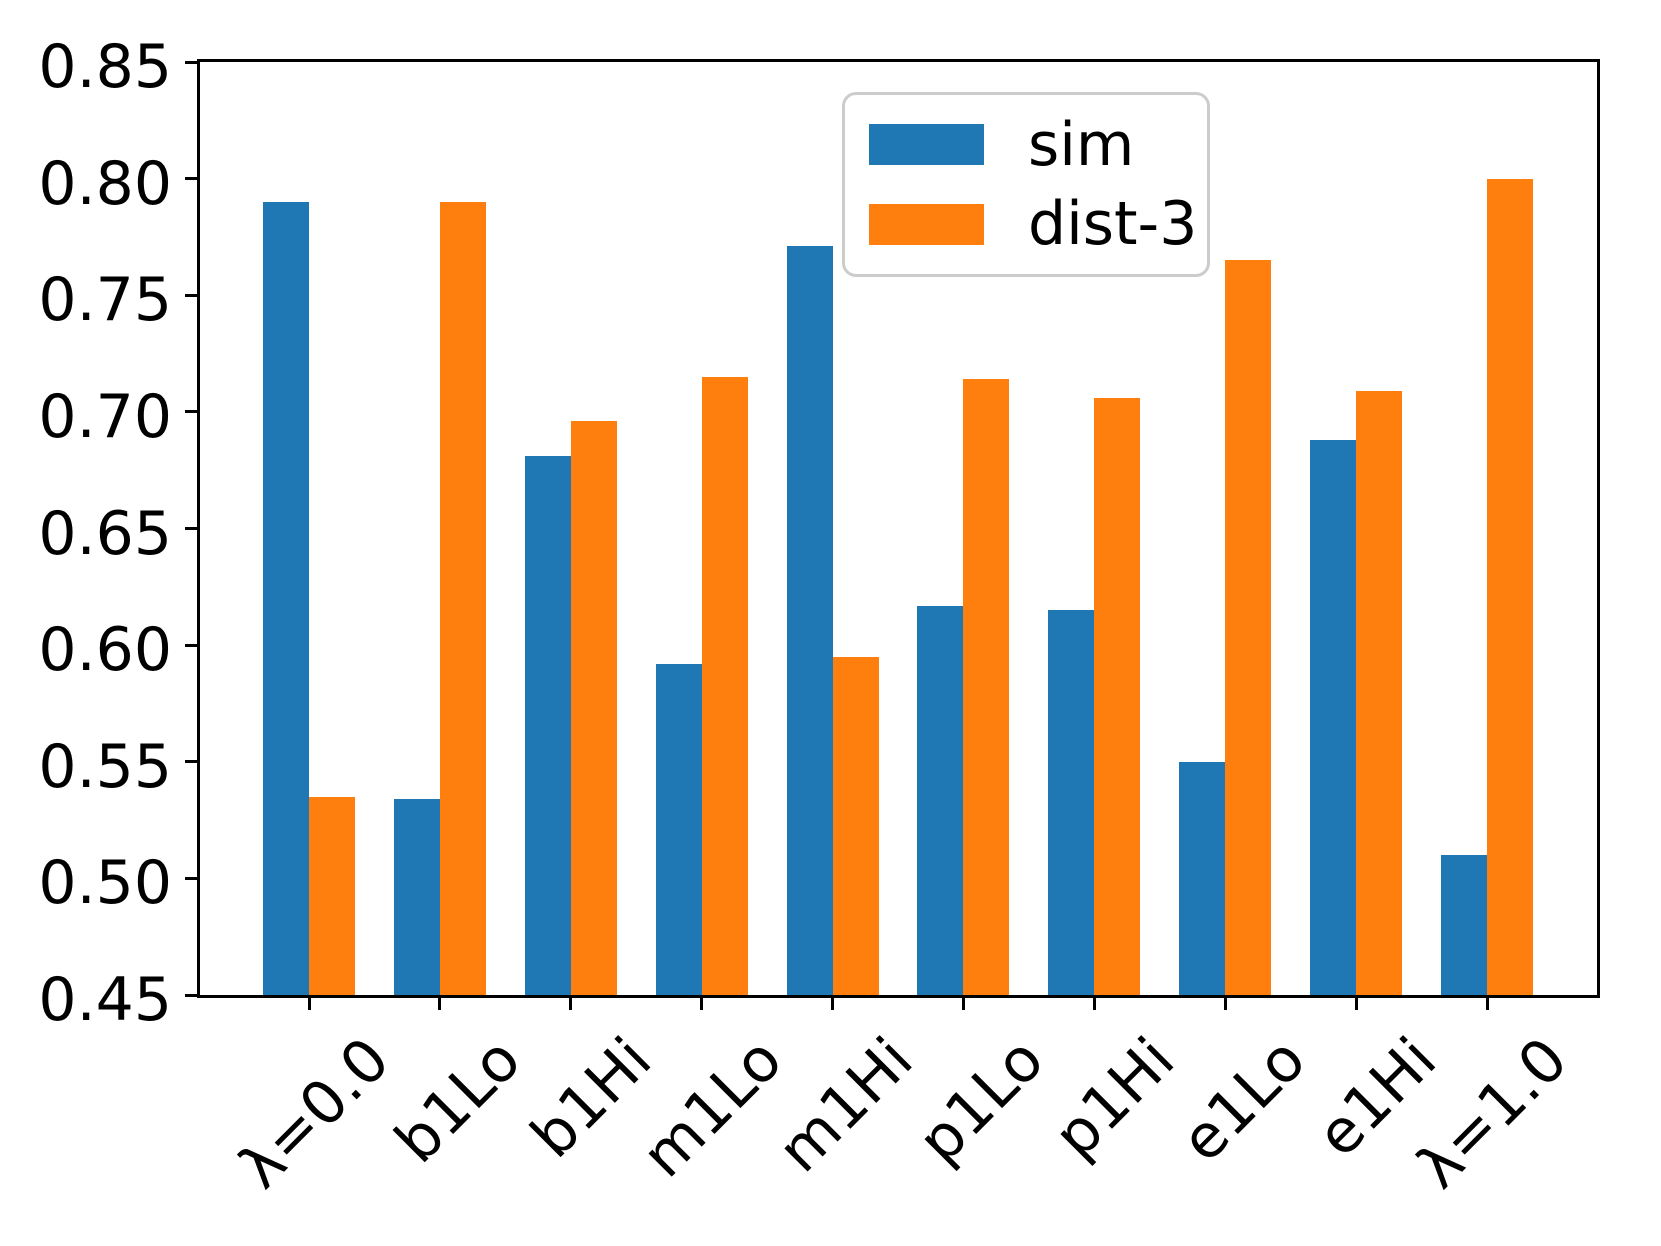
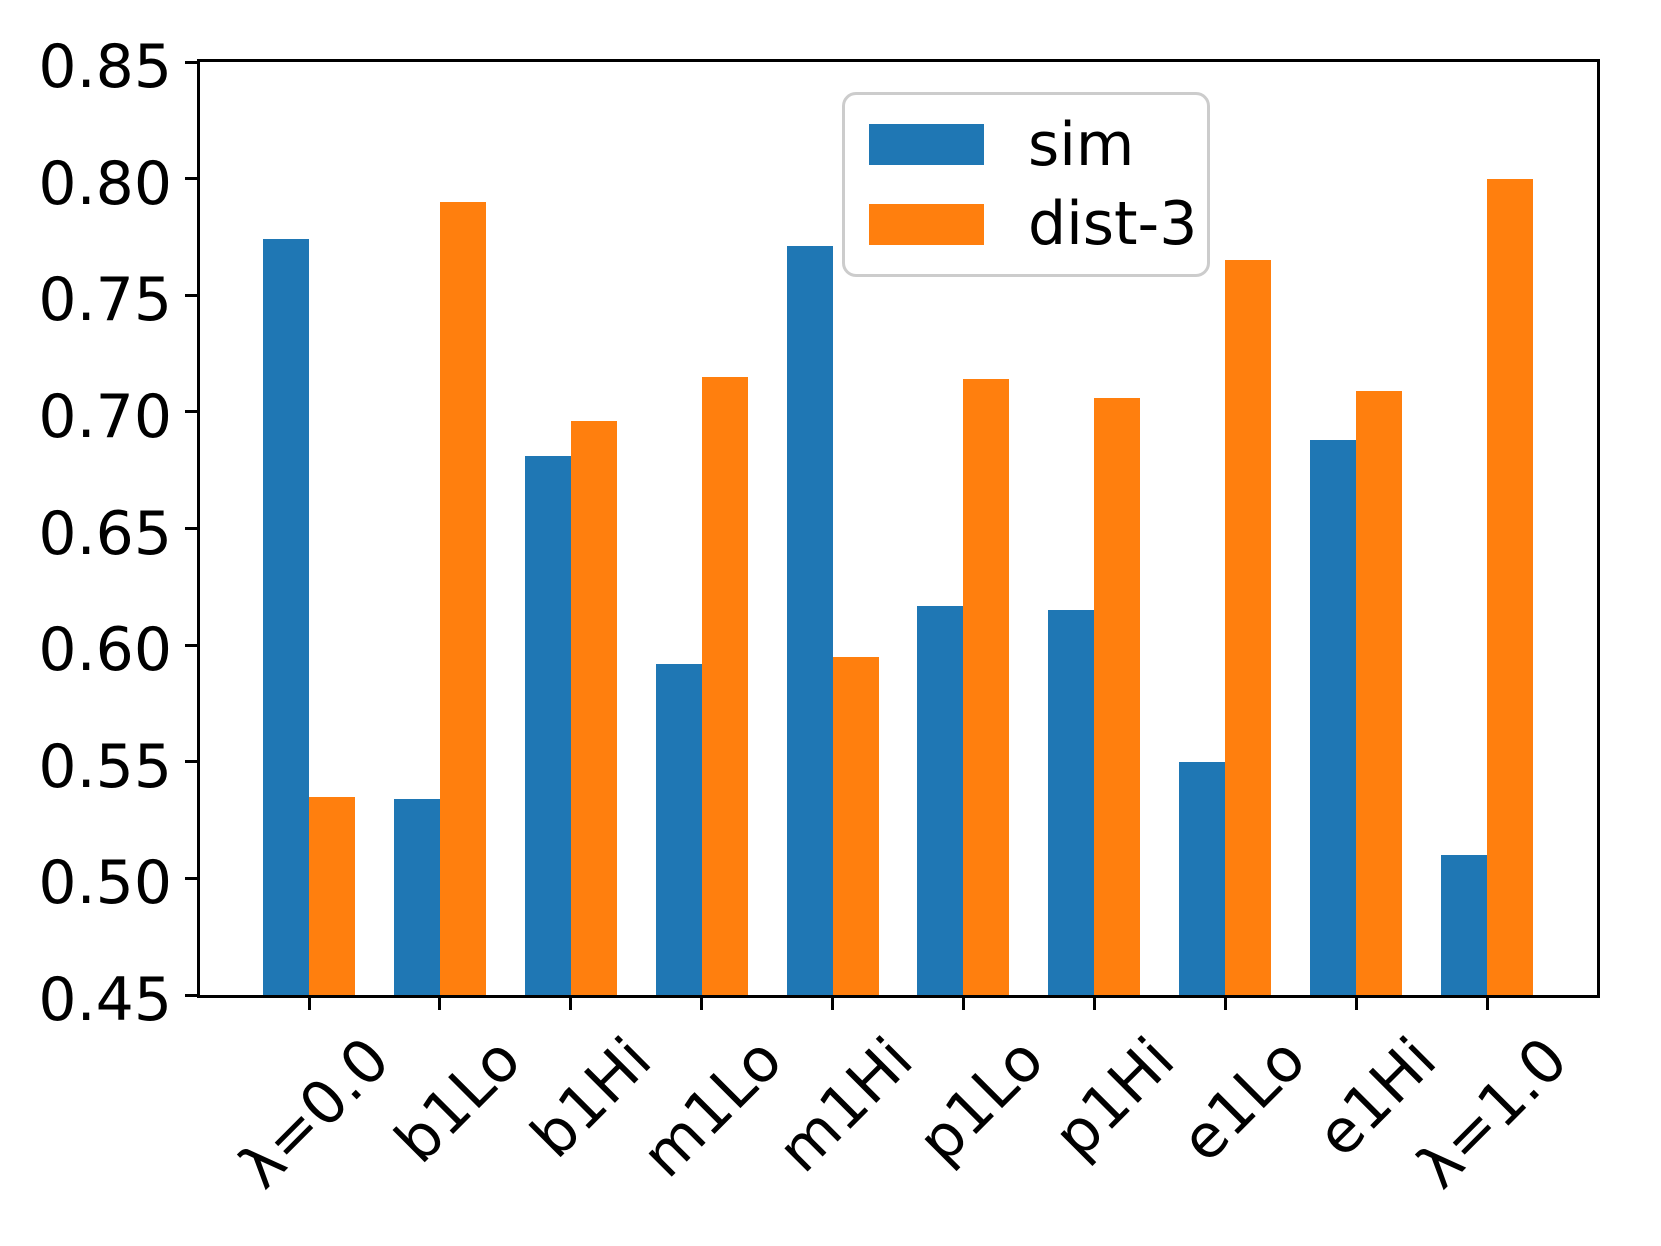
sim/λ=0.0: 0.790 -> 0.774
